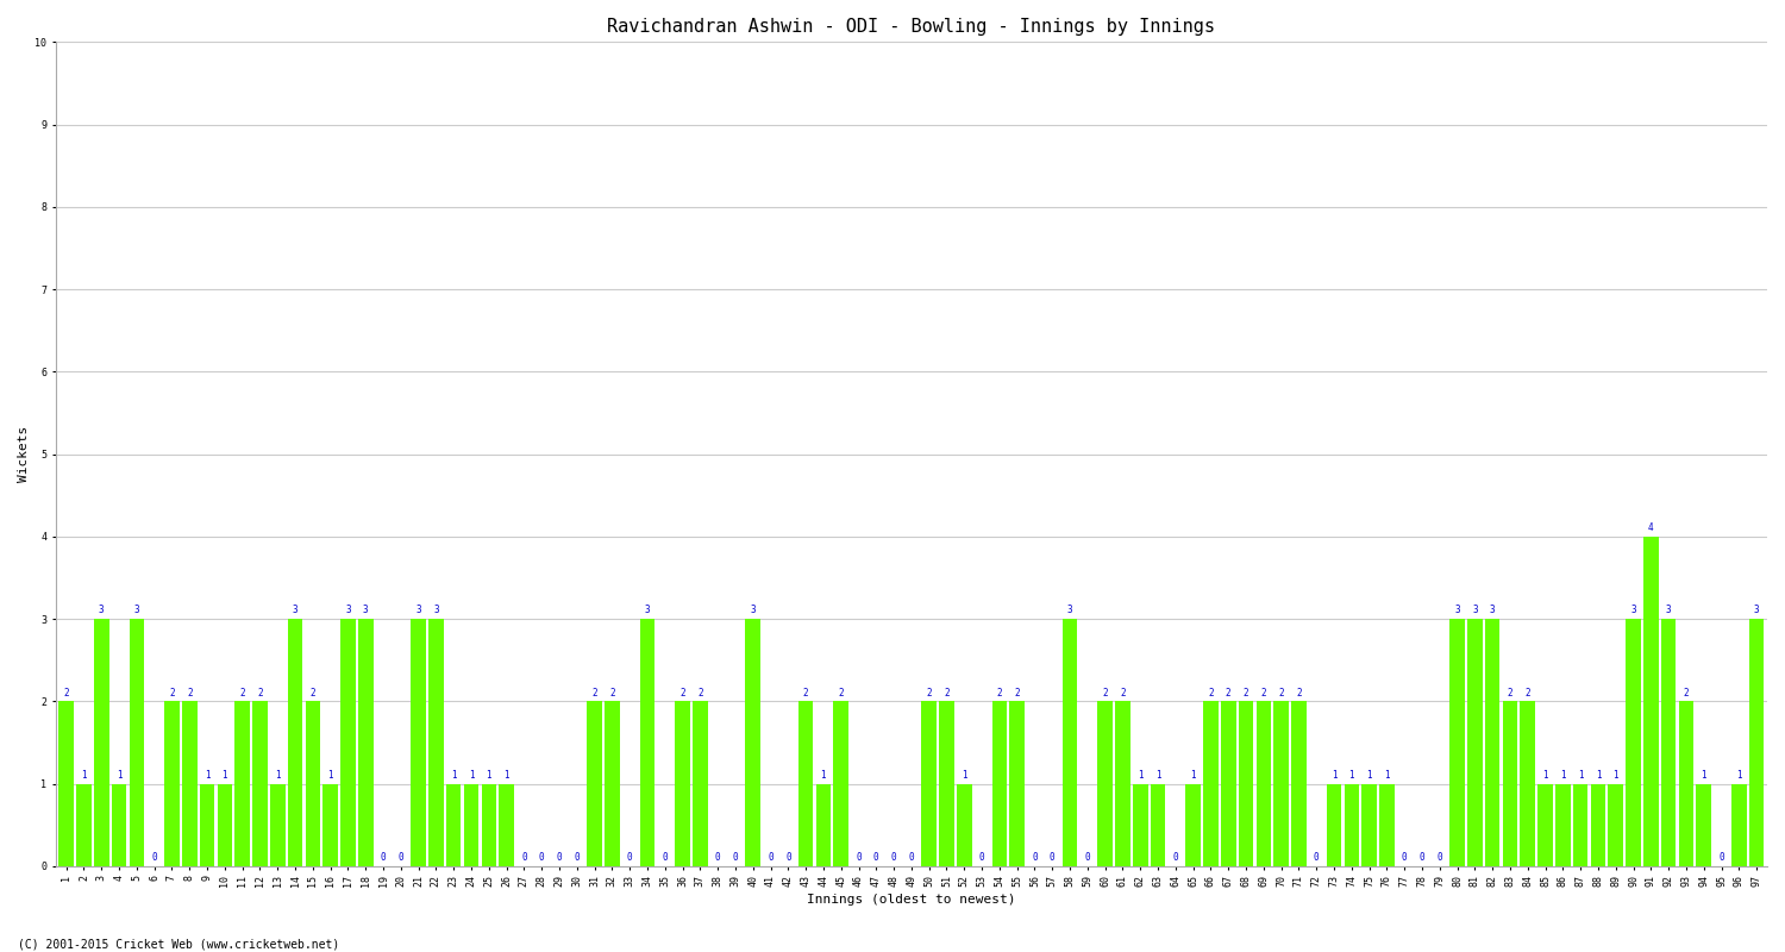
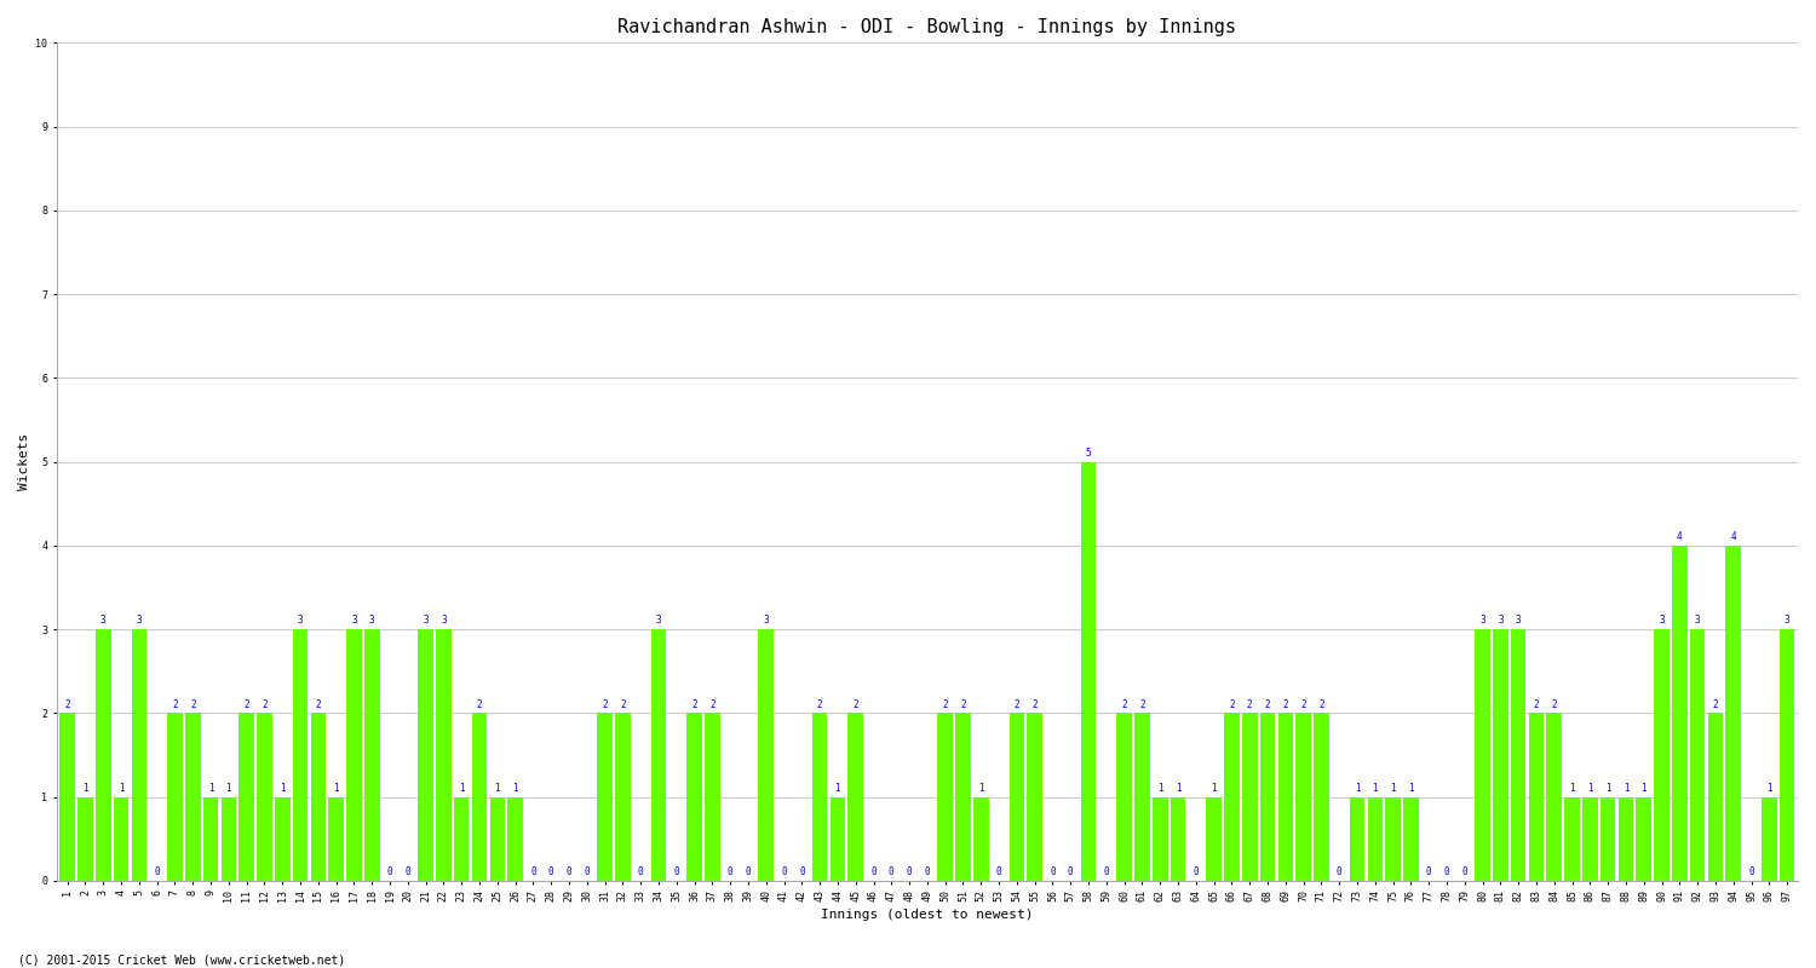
24: 1 -> 2
58: 3 -> 5
94: 1 -> 4
